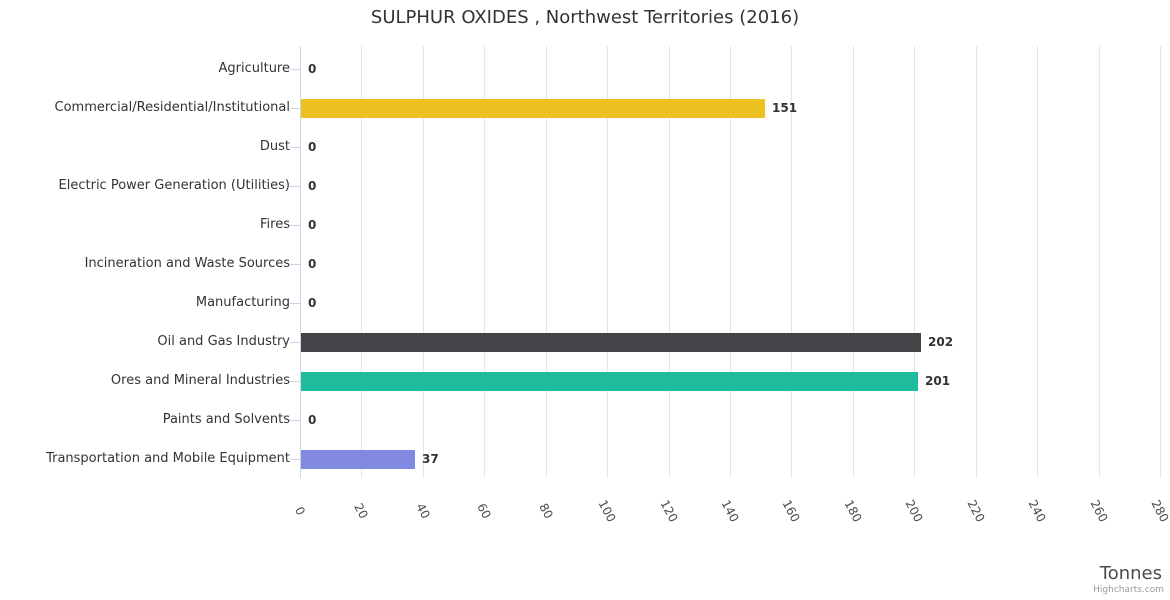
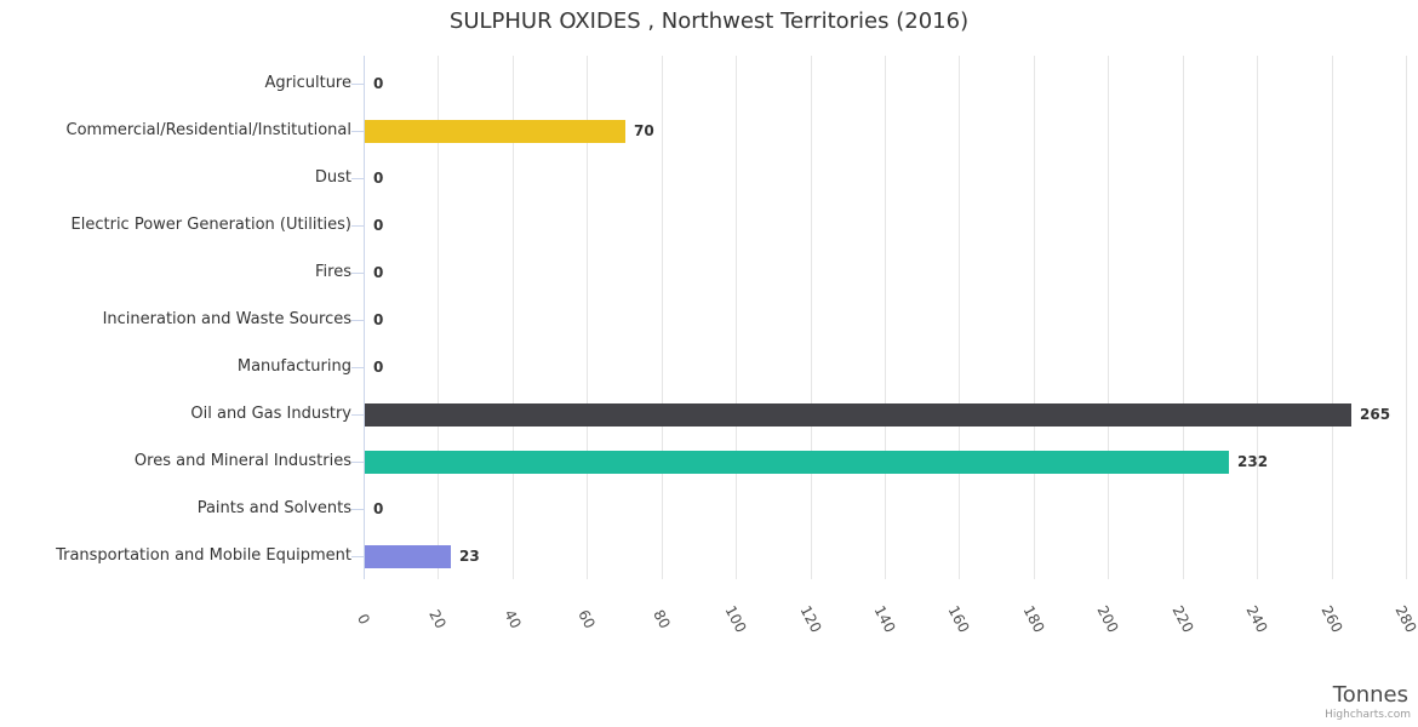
Commercial/Residential/Institutional: 151 -> 70
Oil and Gas Industry: 202 -> 265
Ores and Mineral Industries: 201 -> 232
Transportation and Mobile Equipment: 37 -> 23
